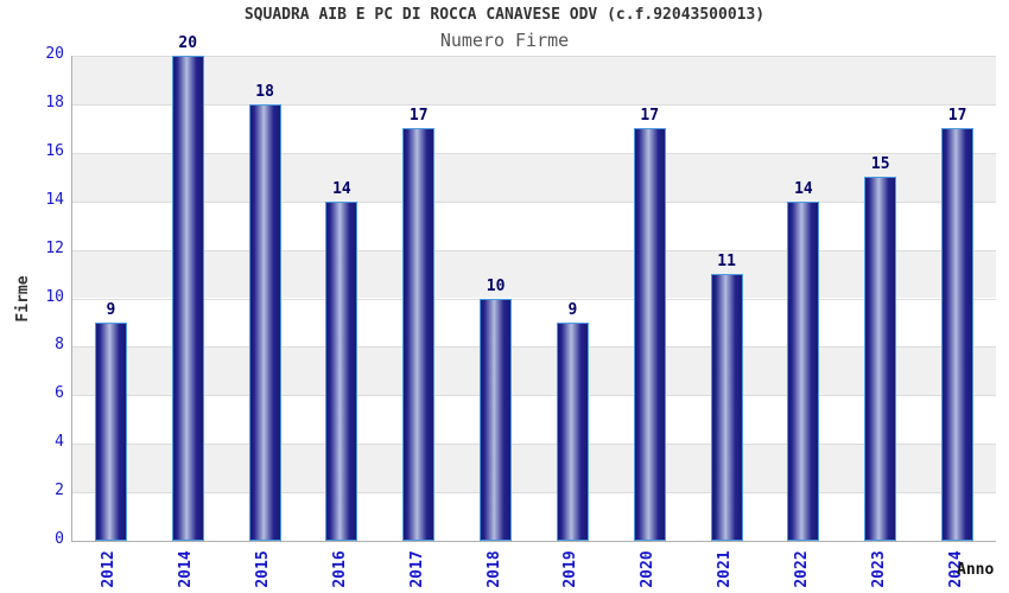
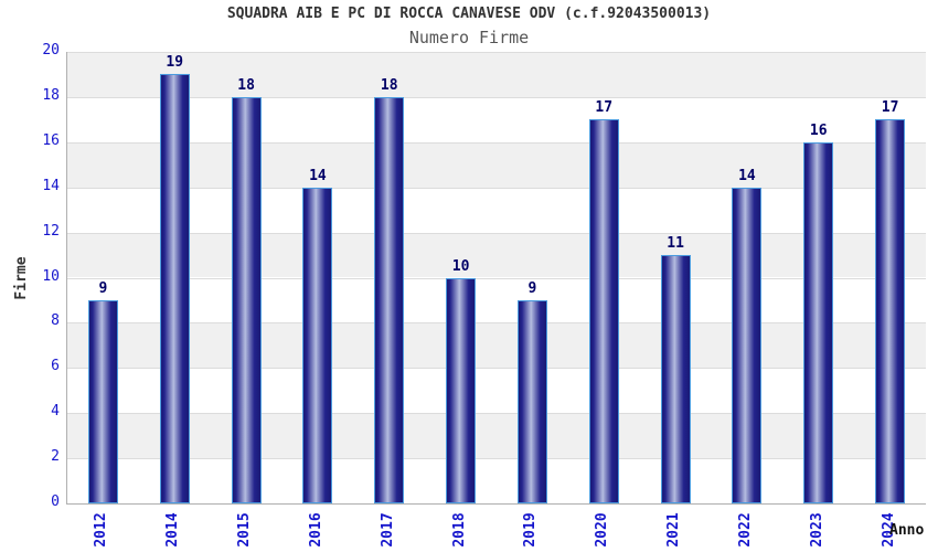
2014: 20 -> 19
2017: 17 -> 18
2023: 15 -> 16
